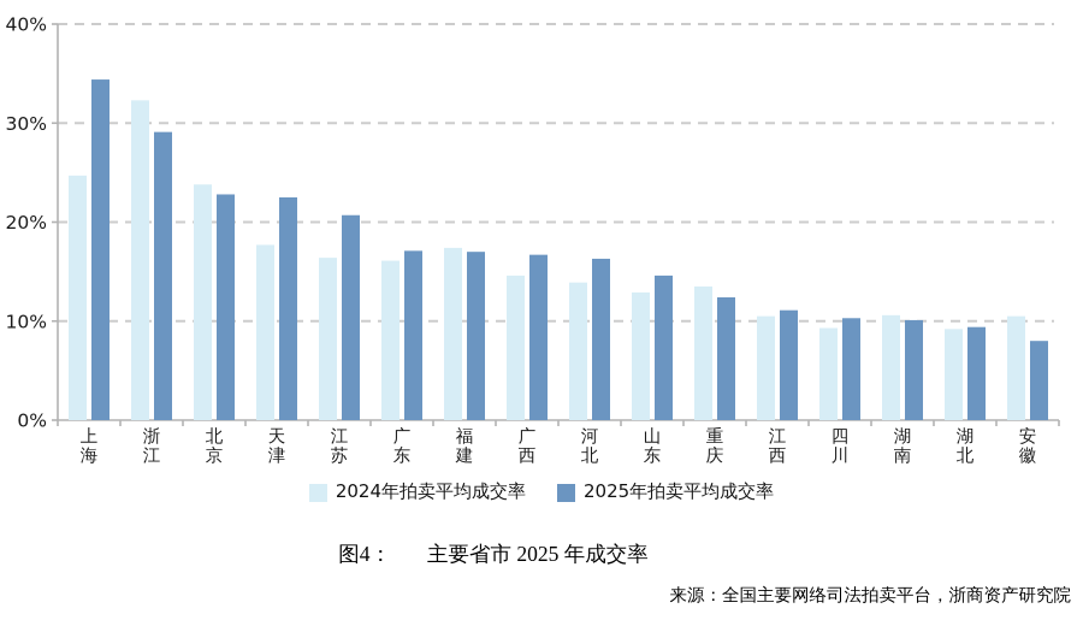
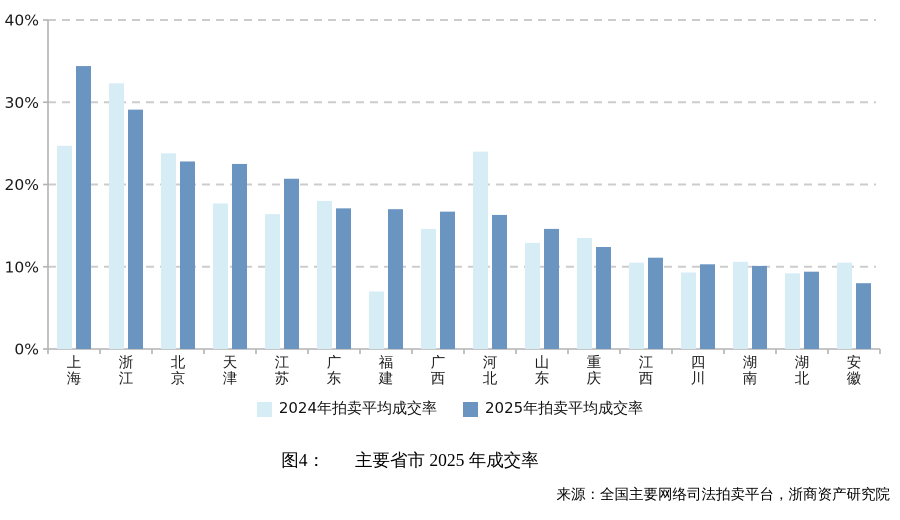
2024年拍卖平均成交率/广东: 16% -> 18%
2024年拍卖平均成交率/福建: 17% -> 7%
2024年拍卖平均成交率/河北: 14% -> 24%
